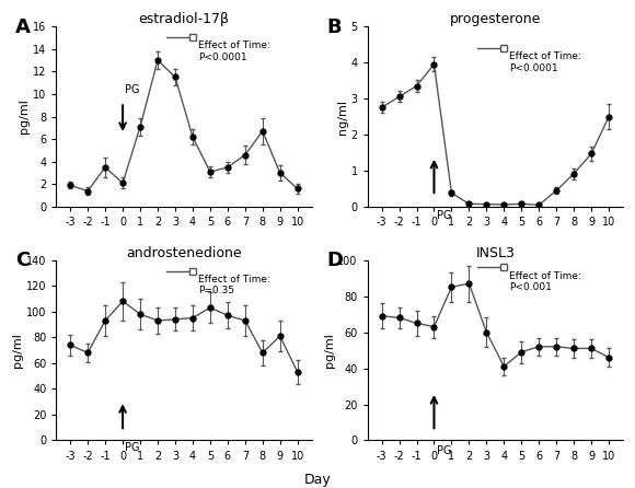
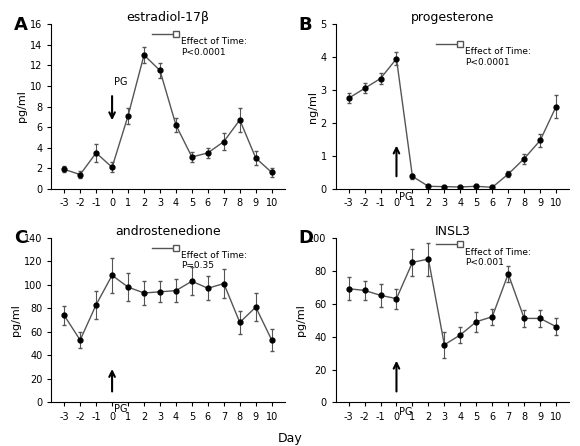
androstenedione/-2: 68 -> 53
androstenedione/-1: 93 -> 83
androstenedione/7: 93 -> 101
INSL3/3: 60 -> 35
INSL3/7: 52 -> 78
